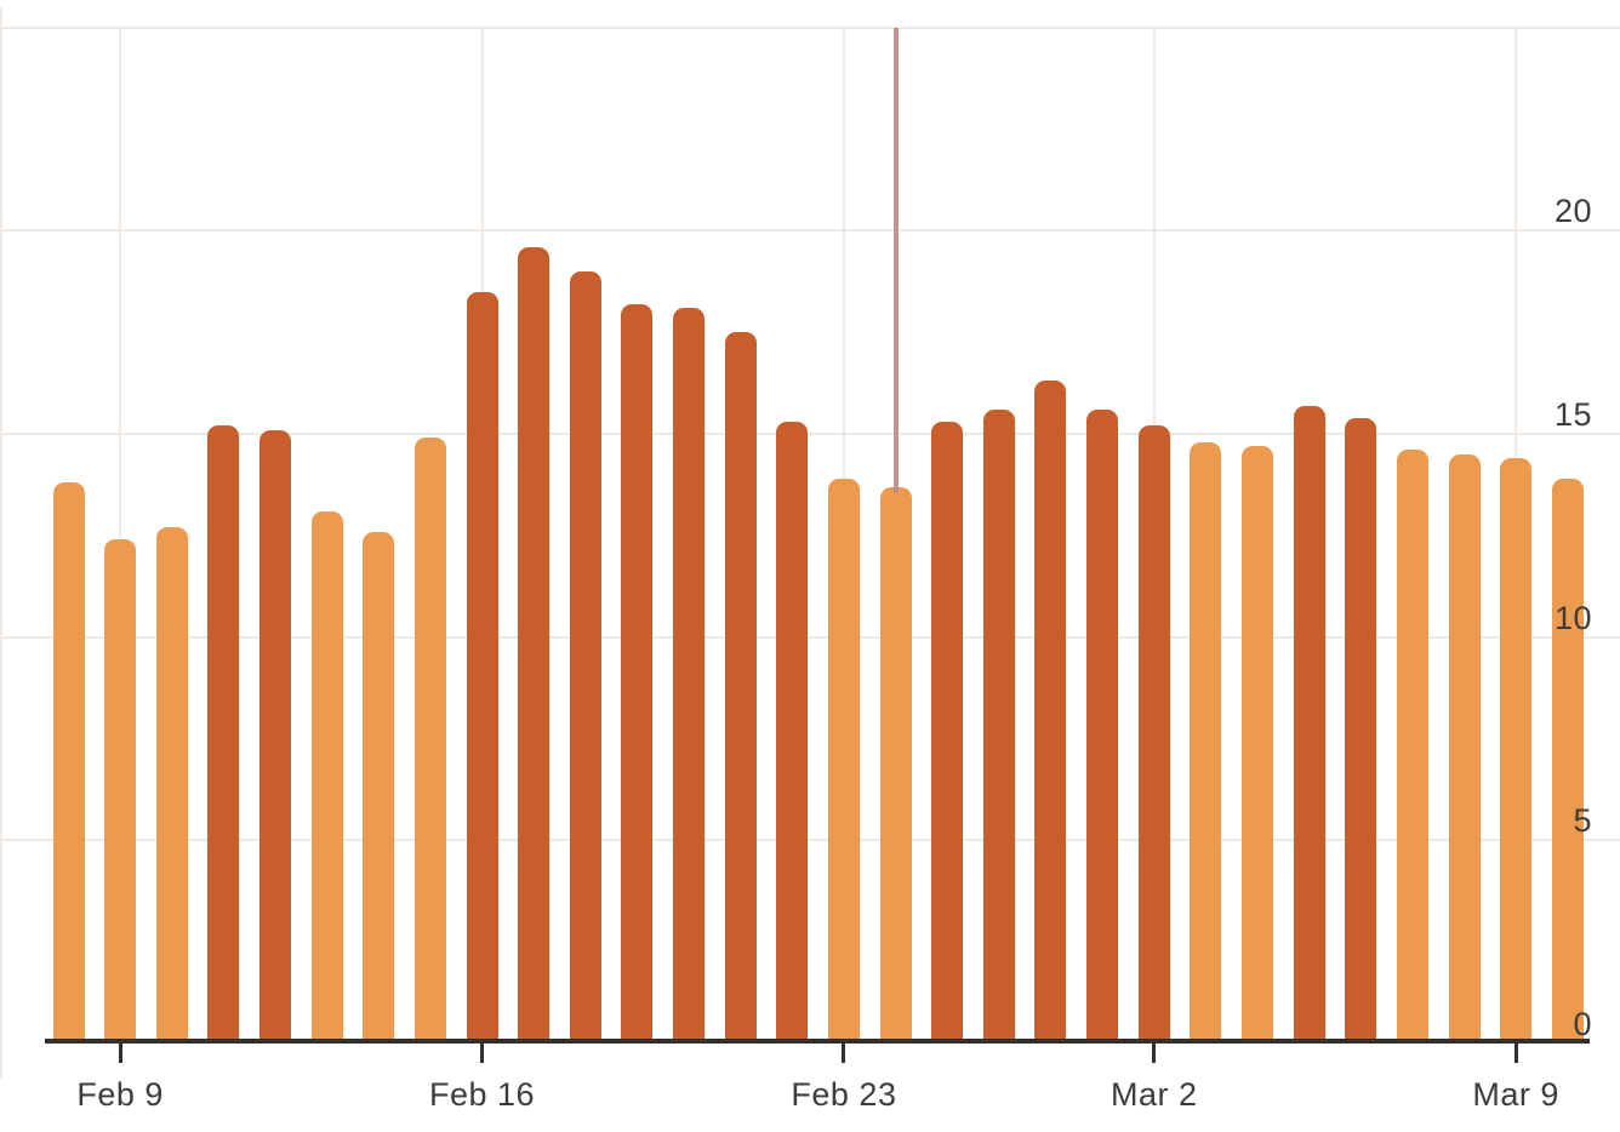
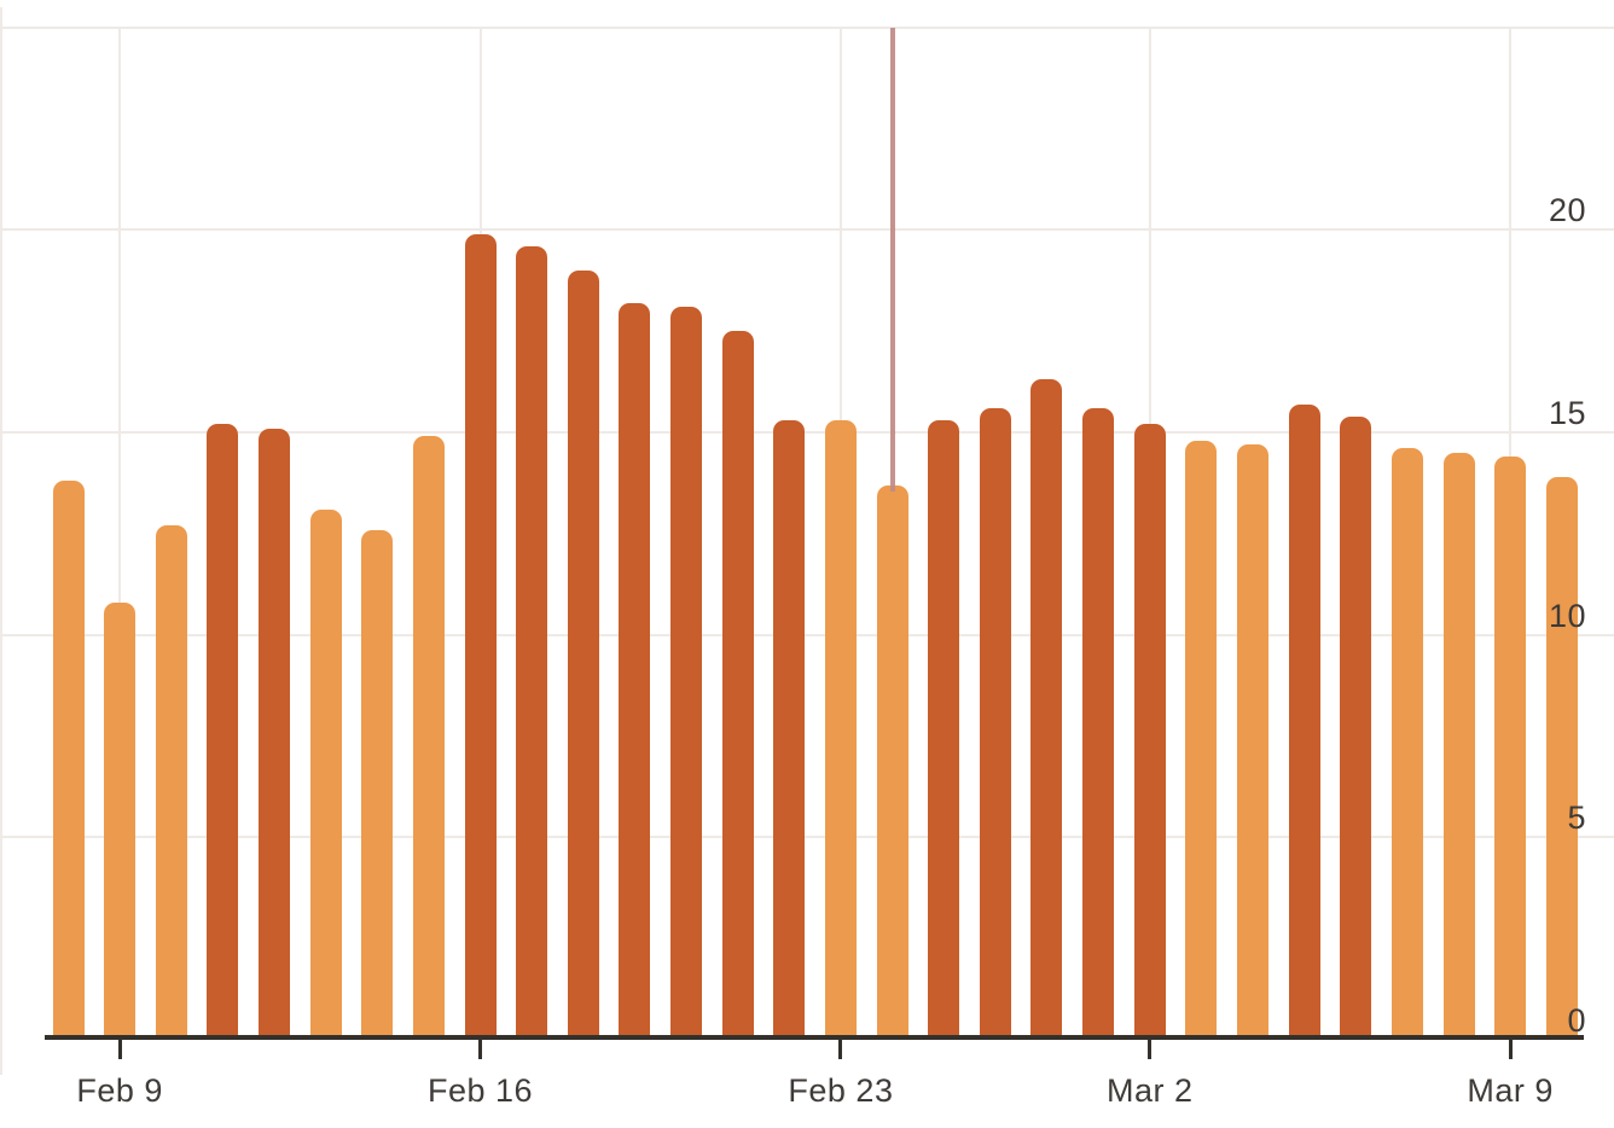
Feb 9: 12.4 -> 10.8
Feb 16: 18.5 -> 19.9
Feb 23: 13.9 -> 15.3
